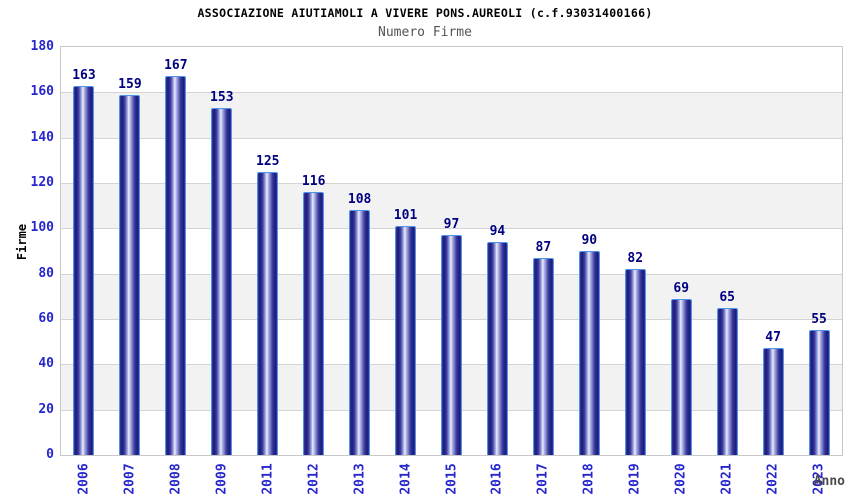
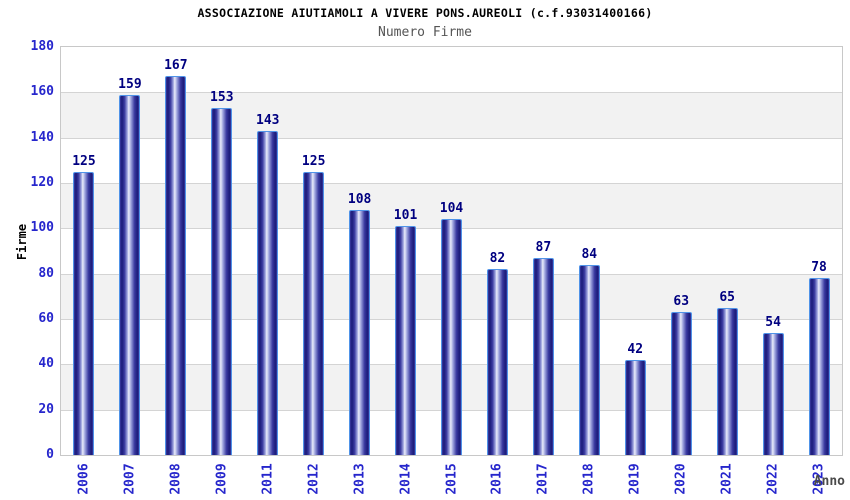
2006: 163 -> 125
2011: 125 -> 143
2012: 116 -> 125
2015: 97 -> 104
2016: 94 -> 82
2018: 90 -> 84
2019: 82 -> 42
2020: 69 -> 63
2022: 47 -> 54
2023: 55 -> 78
